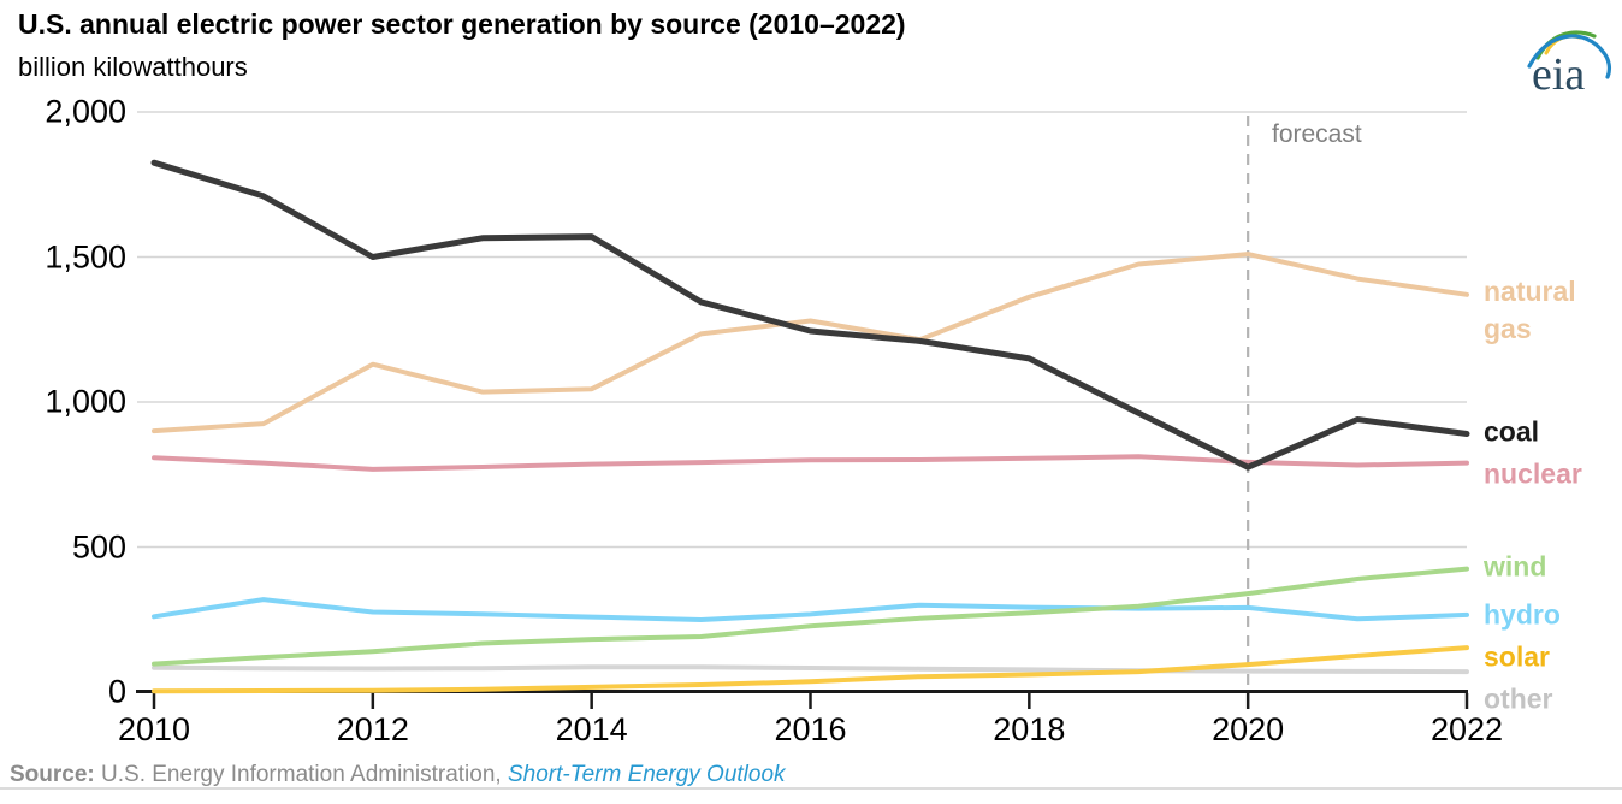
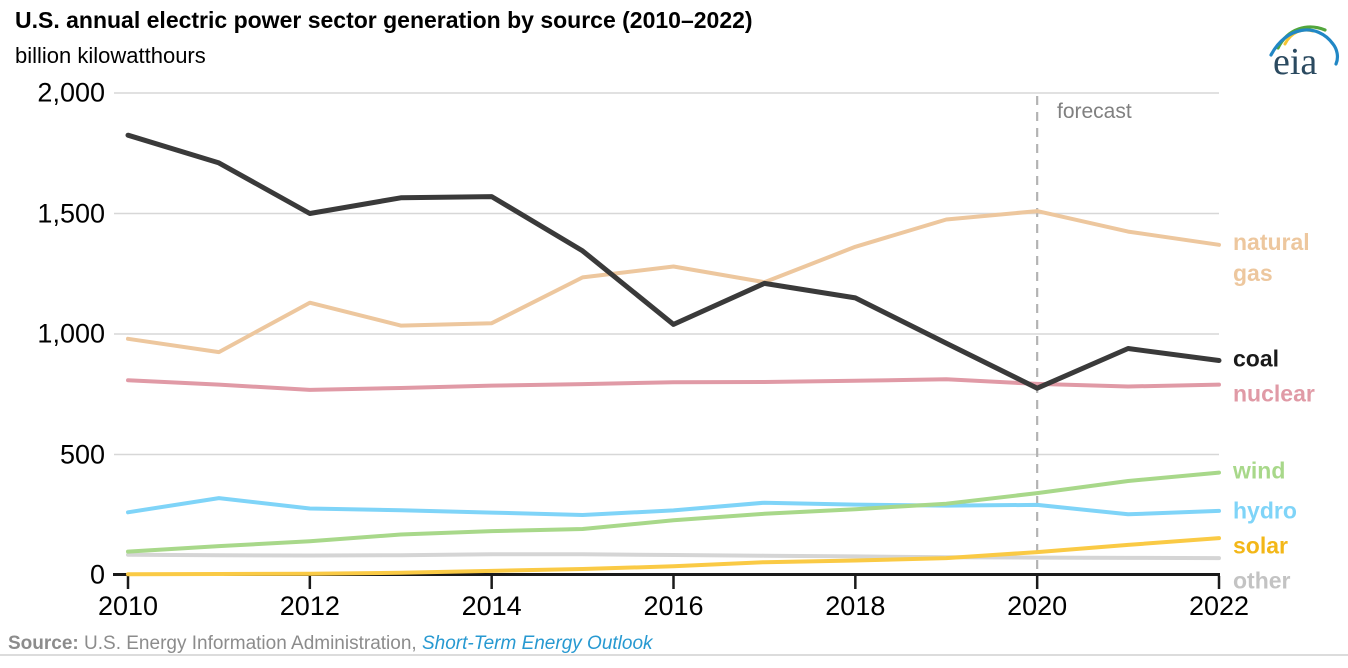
natural gas/2010: 900 -> 980
coal/2016: 1240 -> 1040
